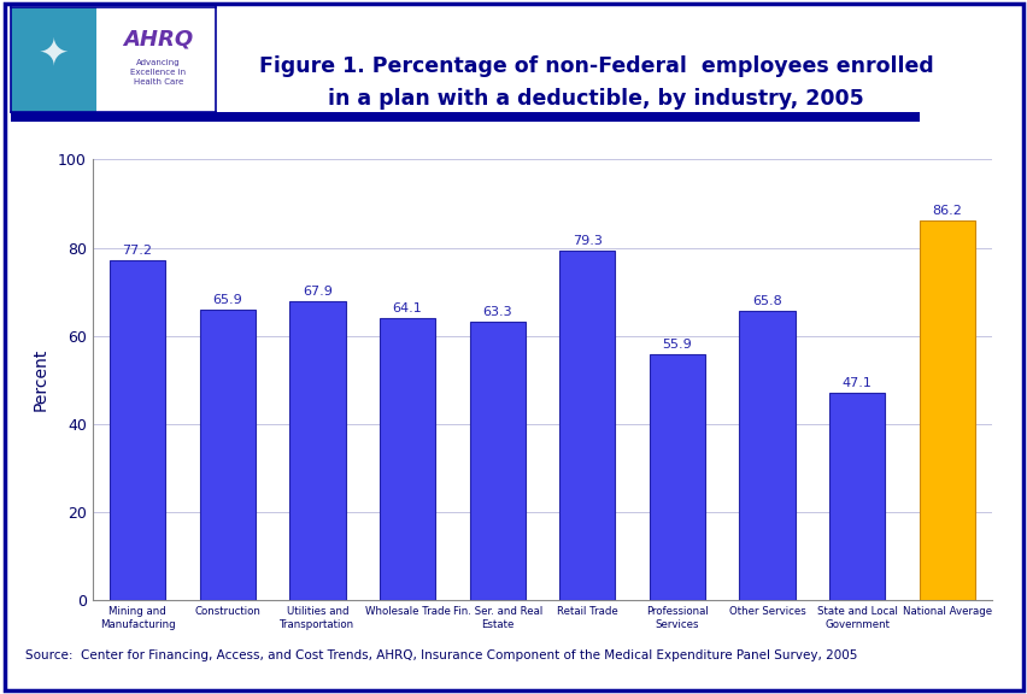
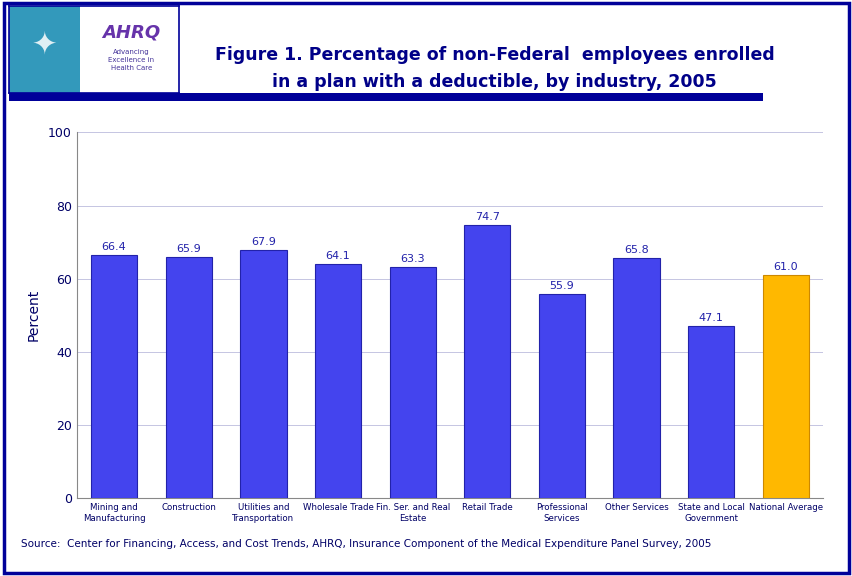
Mining and Manufacturing: 77.2 -> 66.4
Retail Trade: 79.3 -> 74.7
National Average: 86.2 -> 61.0
